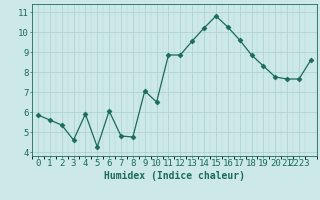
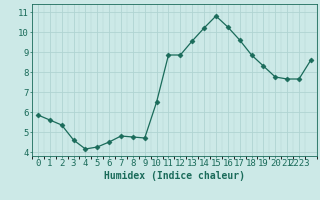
4: 5.90 -> 4.15
6: 6.05 -> 4.50
9: 7.05 -> 4.70
